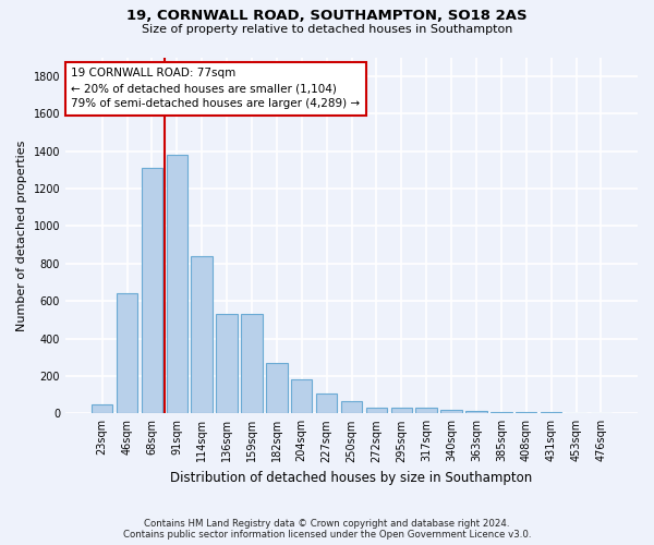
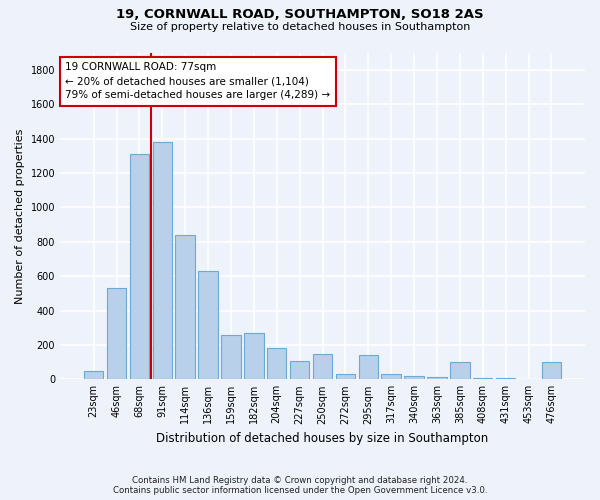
46sqm: 640 -> 530
136sqm: 530 -> 630
159sqm: 530 -> 260
250sqm: 60 -> 150
295sqm: 30 -> 140
385sqm: 10 -> 100
476sqm: 0 -> 100
